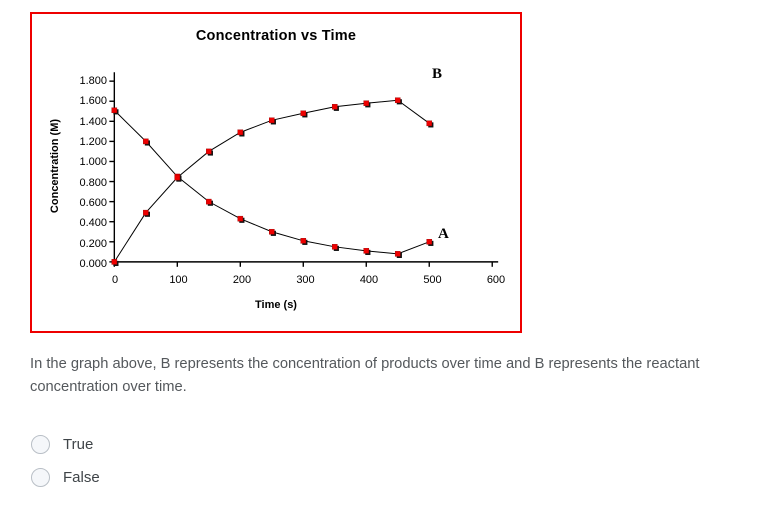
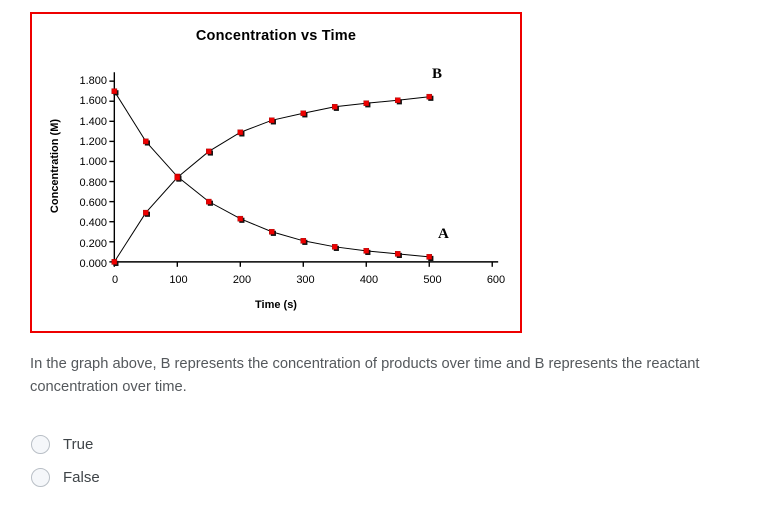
A/0: 1.51 -> 1.70
A/500: 0.20 -> 0.05
B/500: 1.38 -> 1.65
